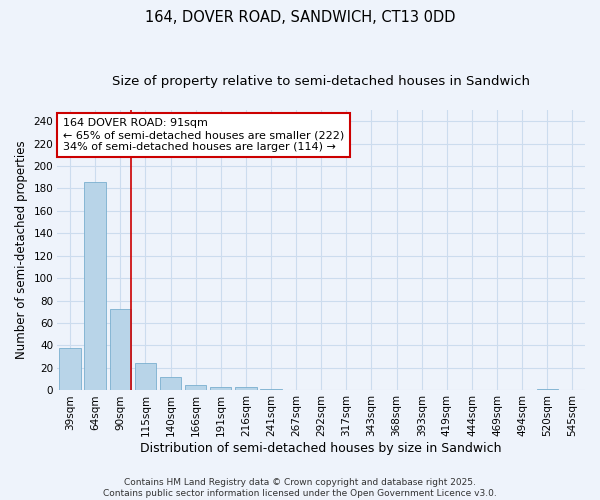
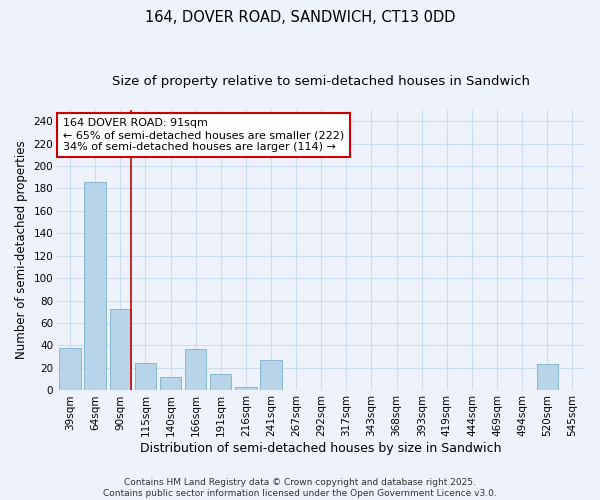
166sqm: 5 -> 37
191sqm: 3 -> 14
241sqm: 1 -> 27
520sqm: 1 -> 23
